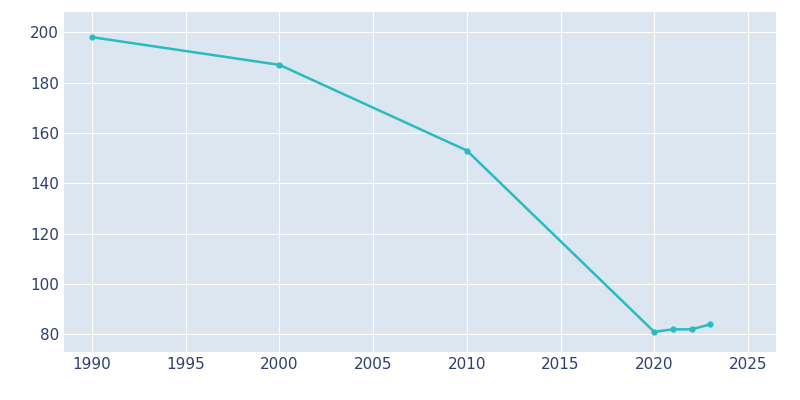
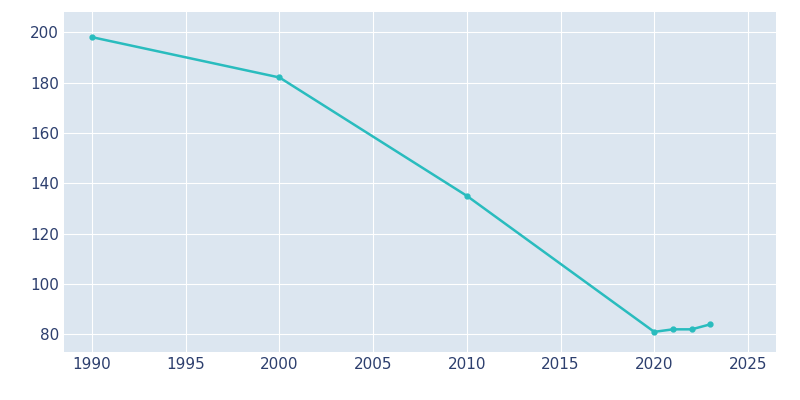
2000: 187 -> 182
2010: 153 -> 135
